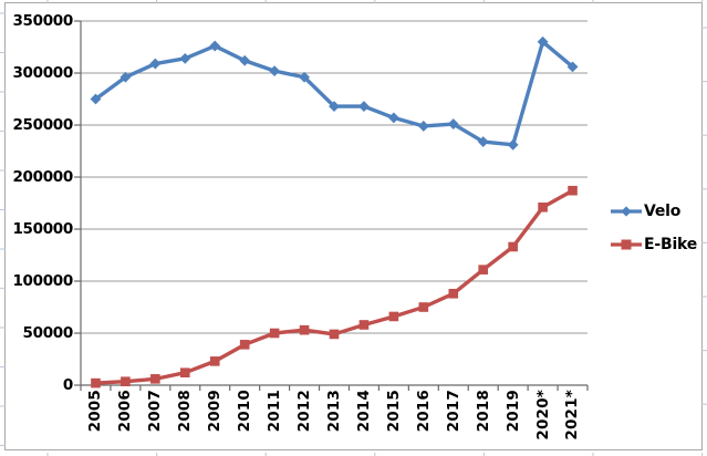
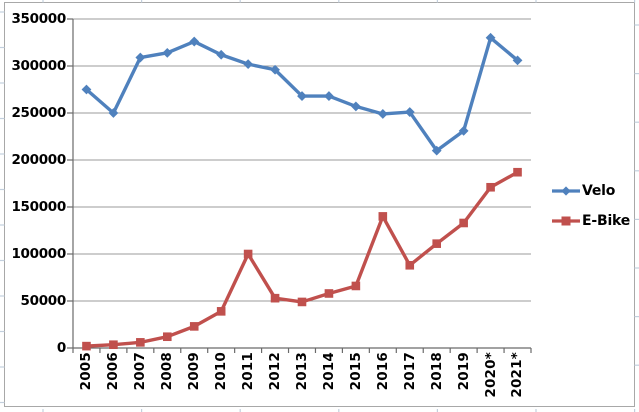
Velo/2006: 300000 -> 250000
E-Bike/2011: 50000 -> 100000
E-Bike/2016: 80000 -> 140000
Velo/2018: 230000 -> 210000
